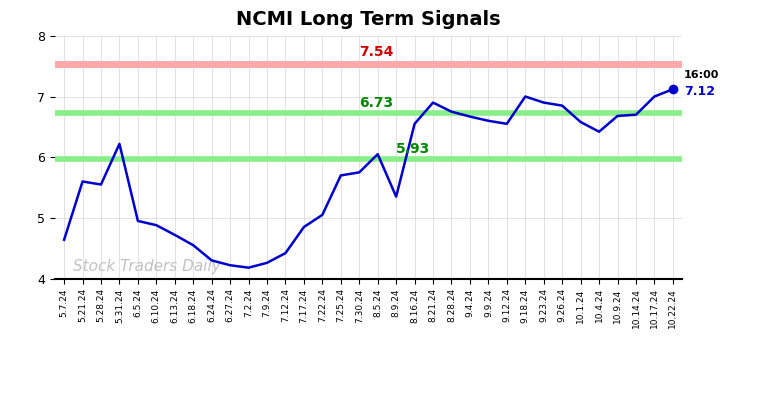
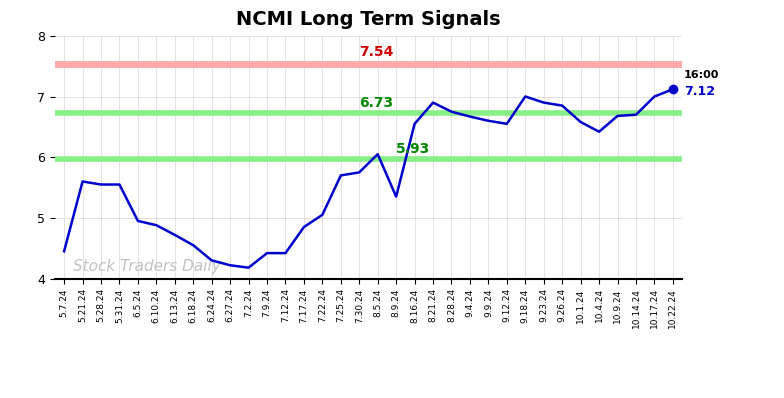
5.7.24: 4.64 -> 4.45
5.31.24: 6.22 -> 5.55
7.9.24: 4.26 -> 4.42
